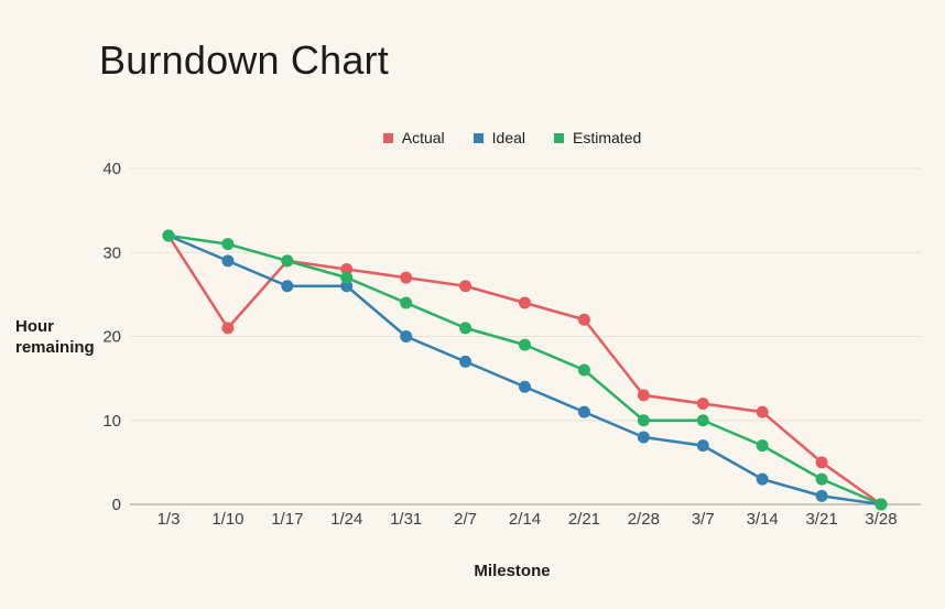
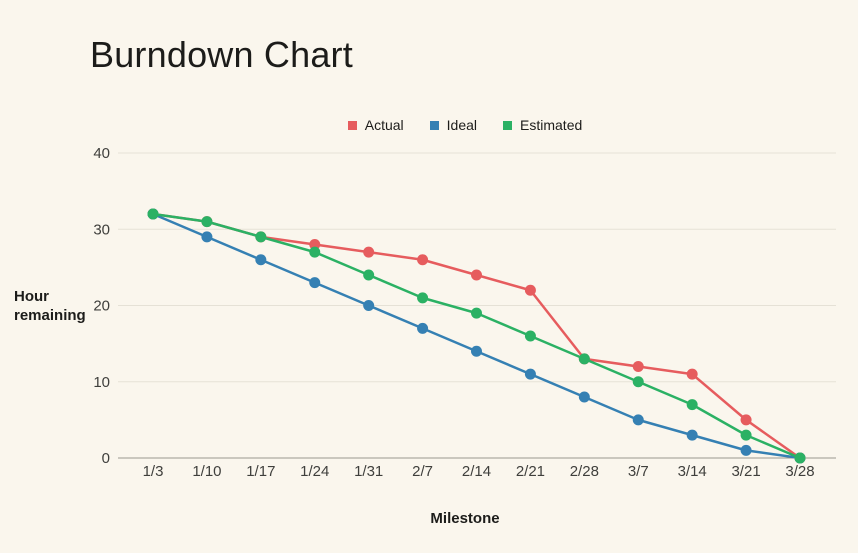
Actual/1/10: 21 -> 31
Ideal/1/24: 26 -> 23
Estimated/2/28: 10 -> 13
Ideal/3/7: 7 -> 5
